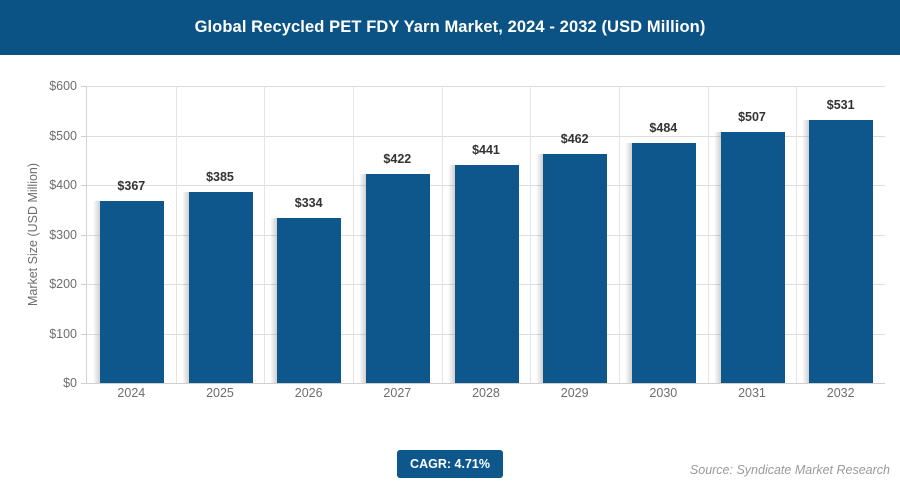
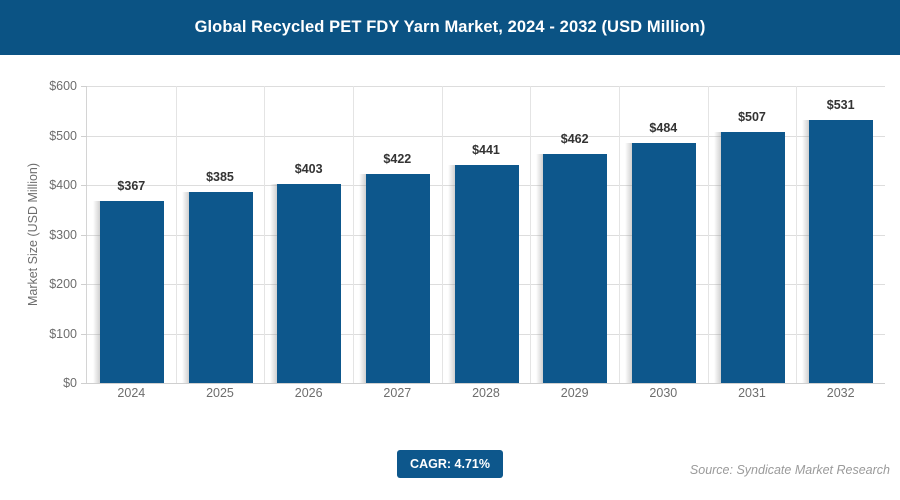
2026: $334 -> $403
